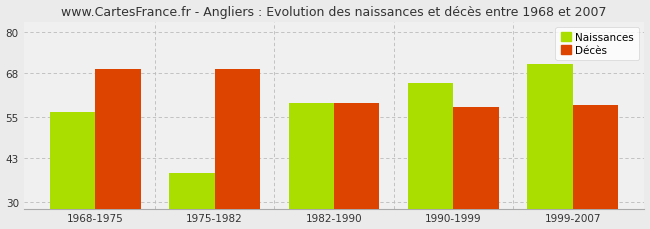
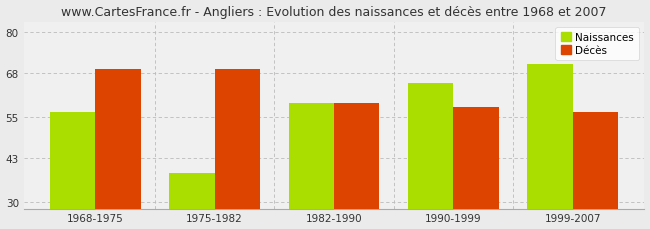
Décès/1999-2007: 58.5 -> 56.5
